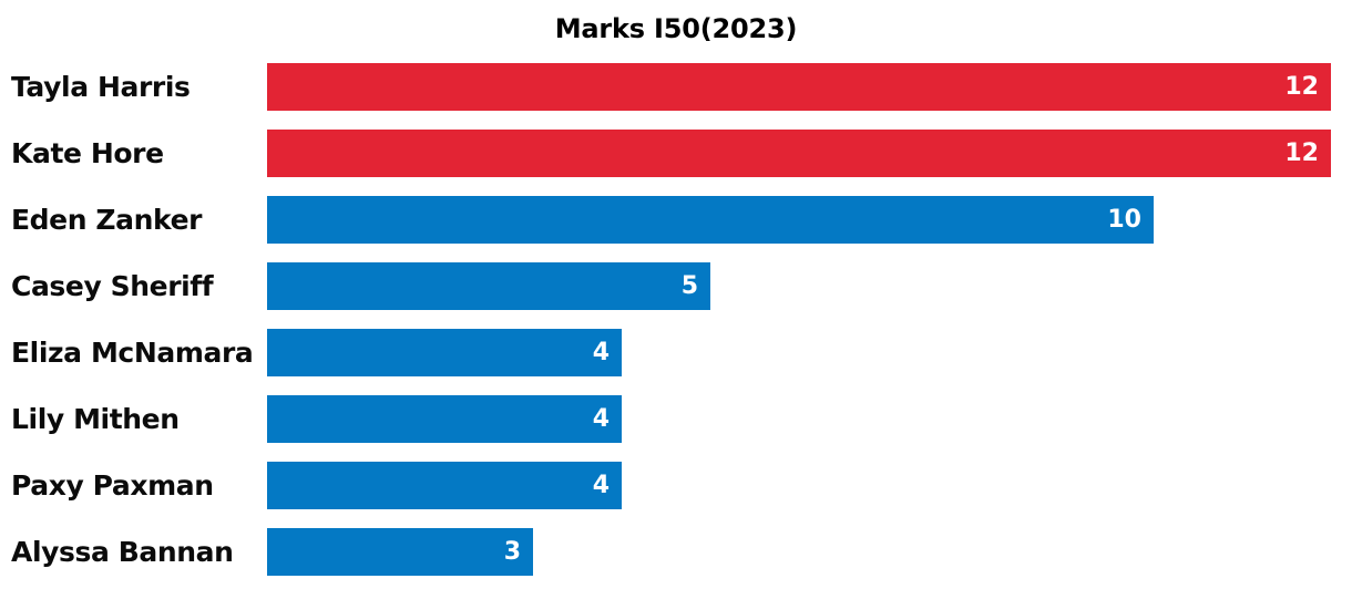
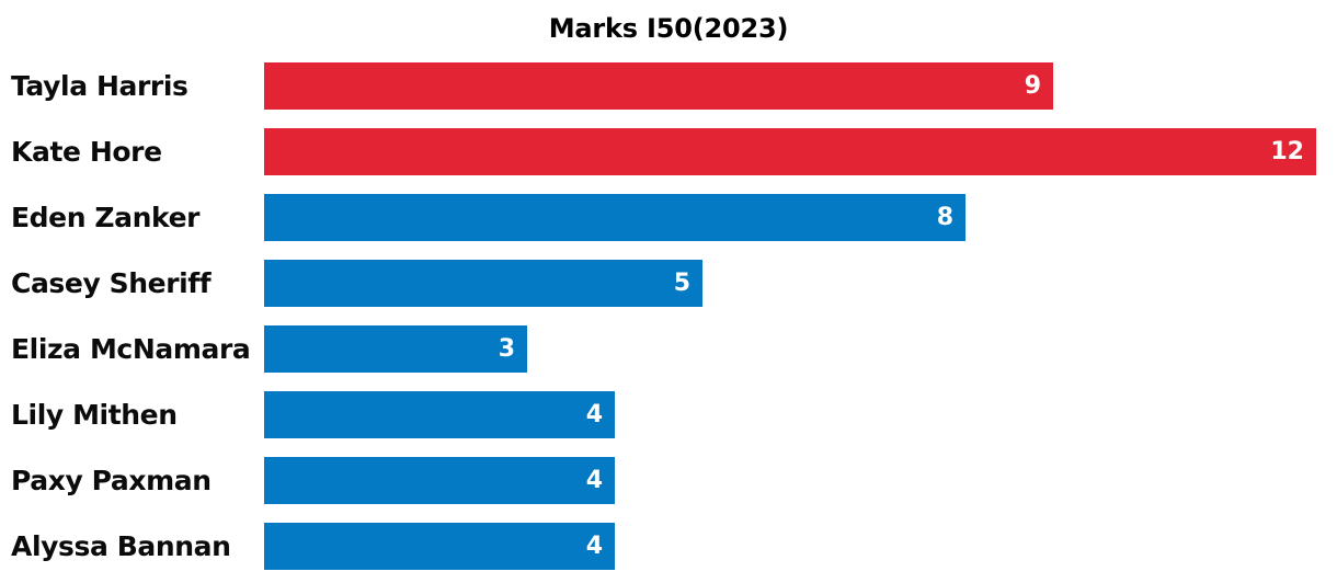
Tayla Harris: 12 -> 9
Eden Zanker: 10 -> 8
Eliza McNamara: 4 -> 3
Alyssa Bannan: 3 -> 4
